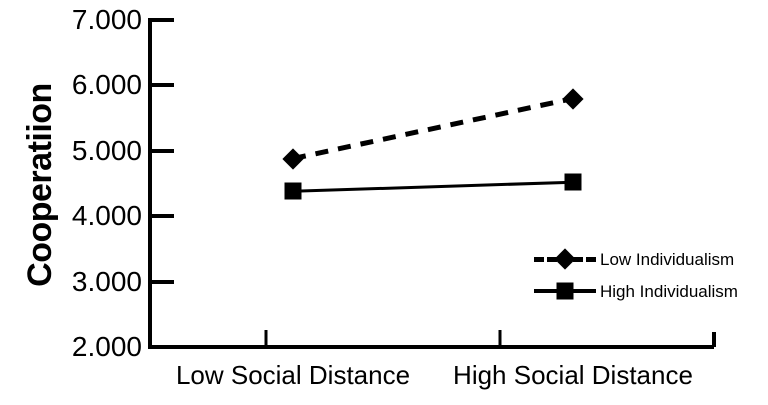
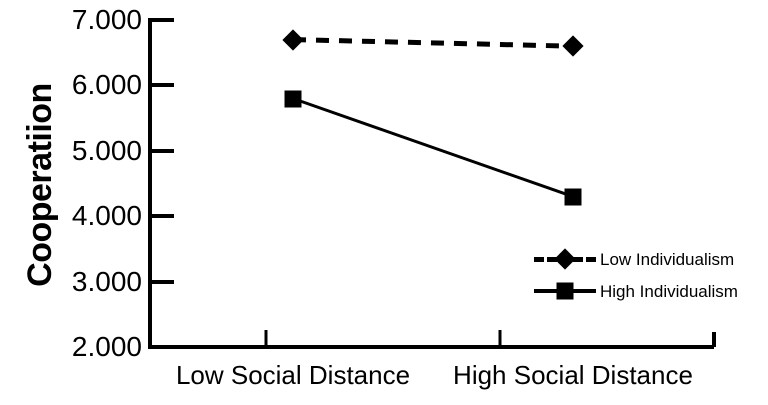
Low Individualism/Low Social Distance: 4.9 -> 6.7
High Individualism/Low Social Distance: 4.4 -> 5.8
Low Individualism/High Social Distance: 5.8 -> 6.6
High Individualism/High Social Distance: 4.5 -> 4.3
